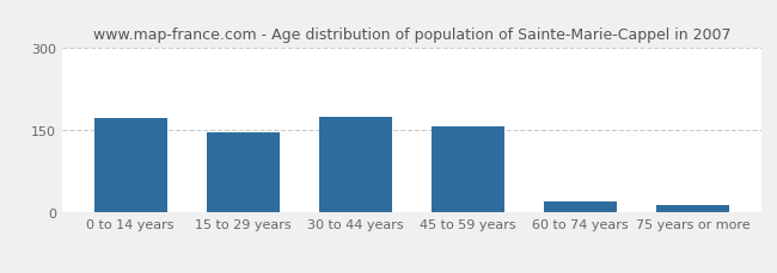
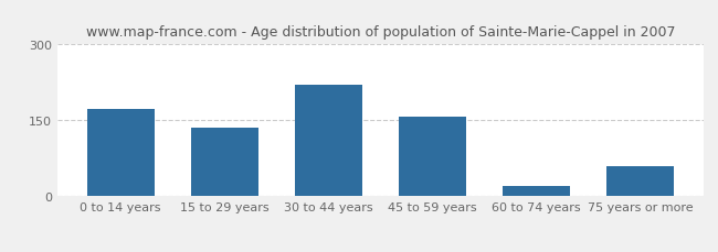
15 to 29 years: 147 -> 135
30 to 44 years: 175 -> 220
75 years or more: 13 -> 60
